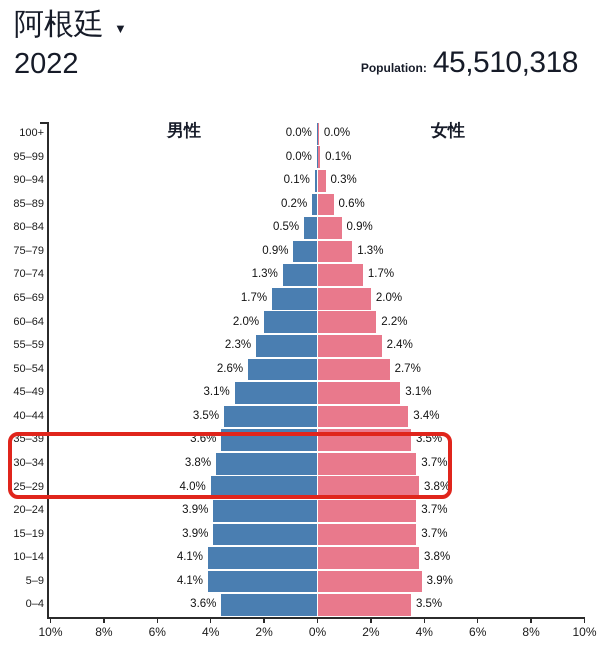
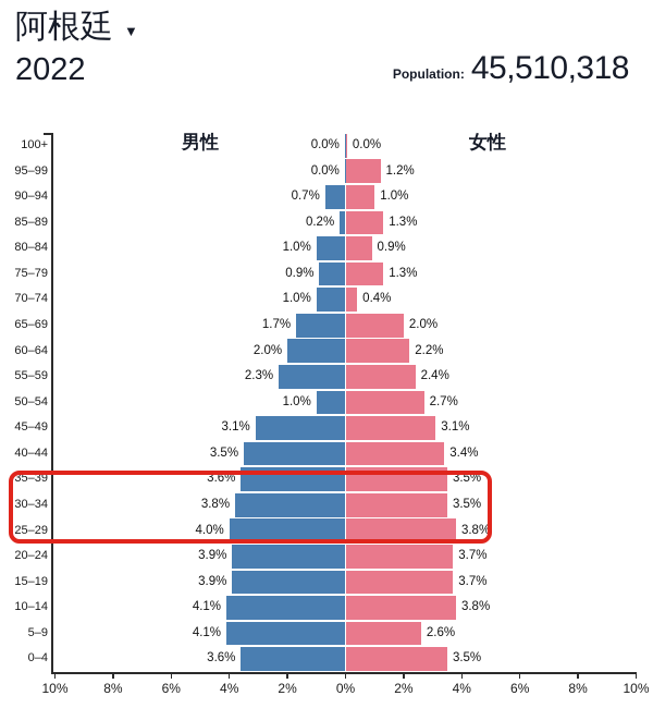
女性/95–99: 0.1% -> 1.2%
男性/90–94: 0.1% -> 0.7%
女性/90–94: 0.3% -> 1.0%
女性/85–89: 0.6% -> 1.3%
男性/80–84: 0.5% -> 1.0%
男性/70–74: 1.3% -> 1.0%
女性/70–74: 1.7% -> 0.4%
男性/50–54: 2.6% -> 1.0%
女性/30–34: 3.7% -> 3.5%
女性/5–9: 3.9% -> 2.6%
